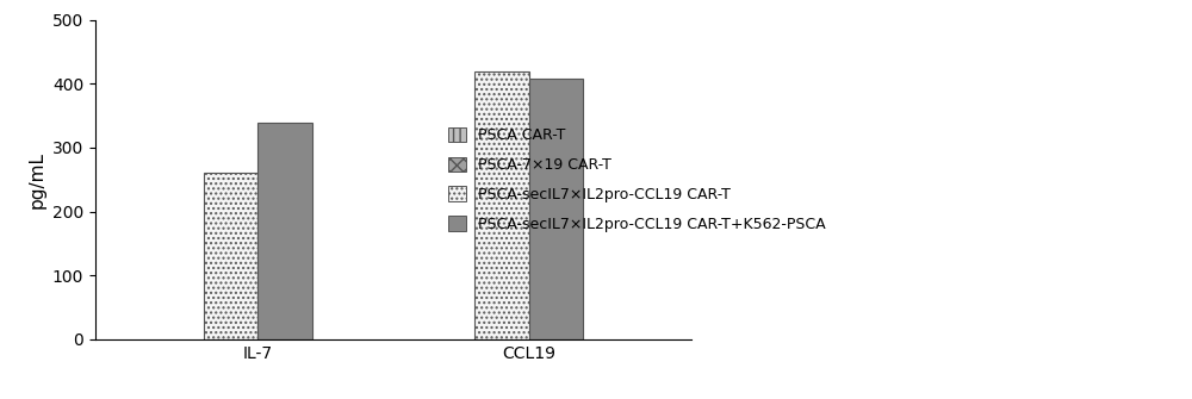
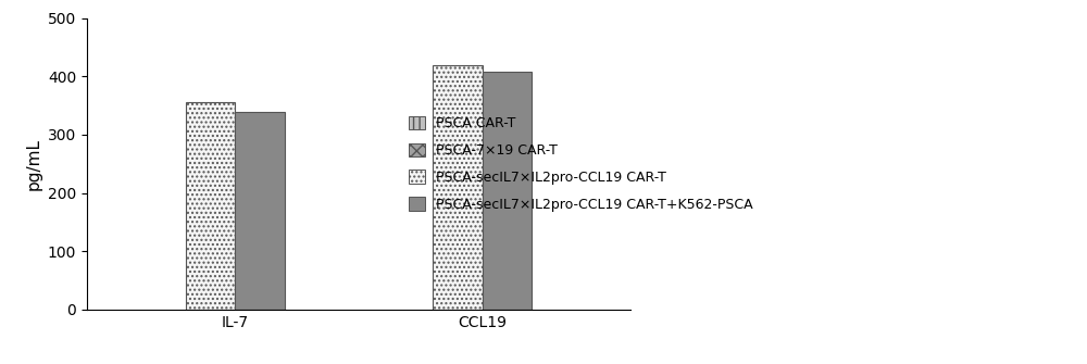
PSCA-secIL7×IL2pro-CCL19 CAR-T/IL-7: 260 -> 355
